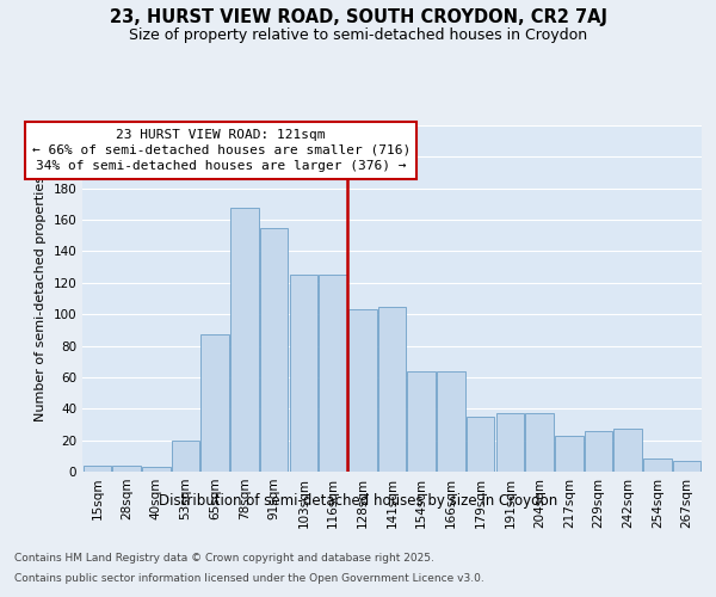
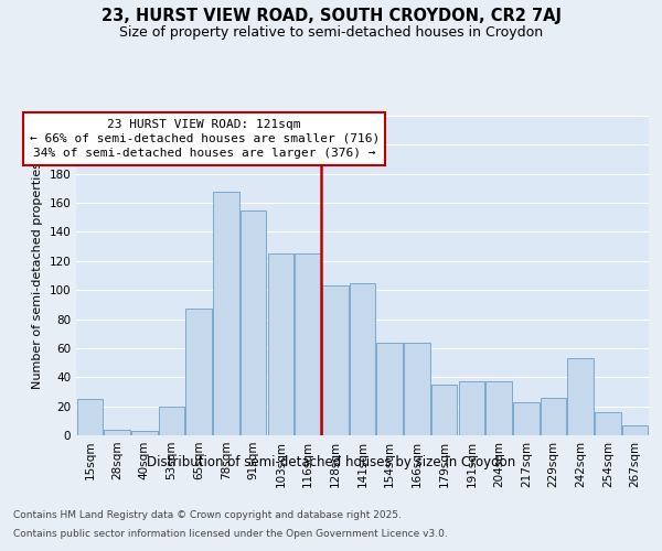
15sqm: 4 -> 25
242sqm: 27 -> 53
254sqm: 8 -> 16
